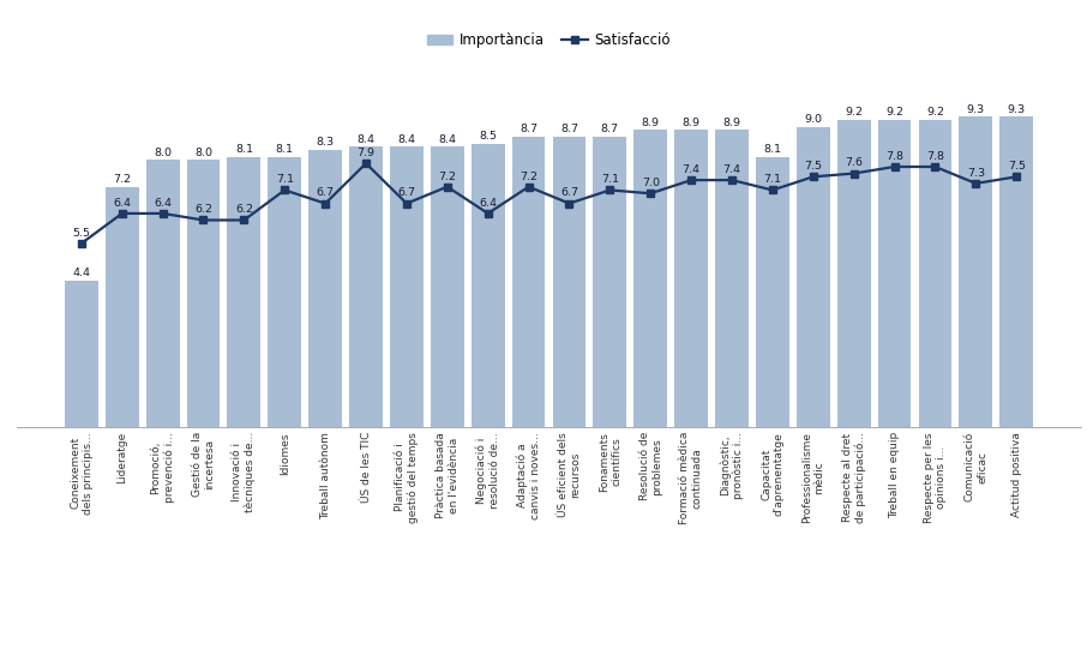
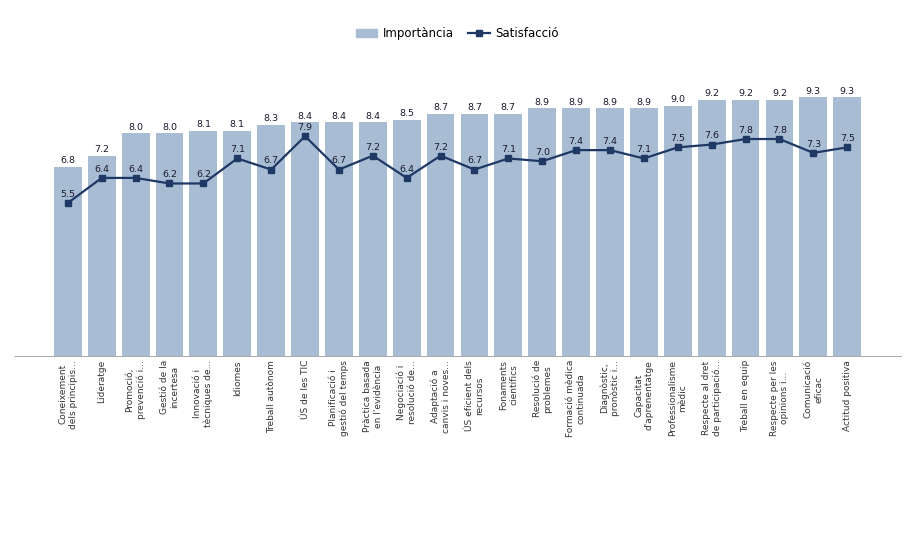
Importància/Coneixement dels principis...: 4.4 -> 6.8
Importància/Capacitat d'aprenentatge: 8.1 -> 8.9
